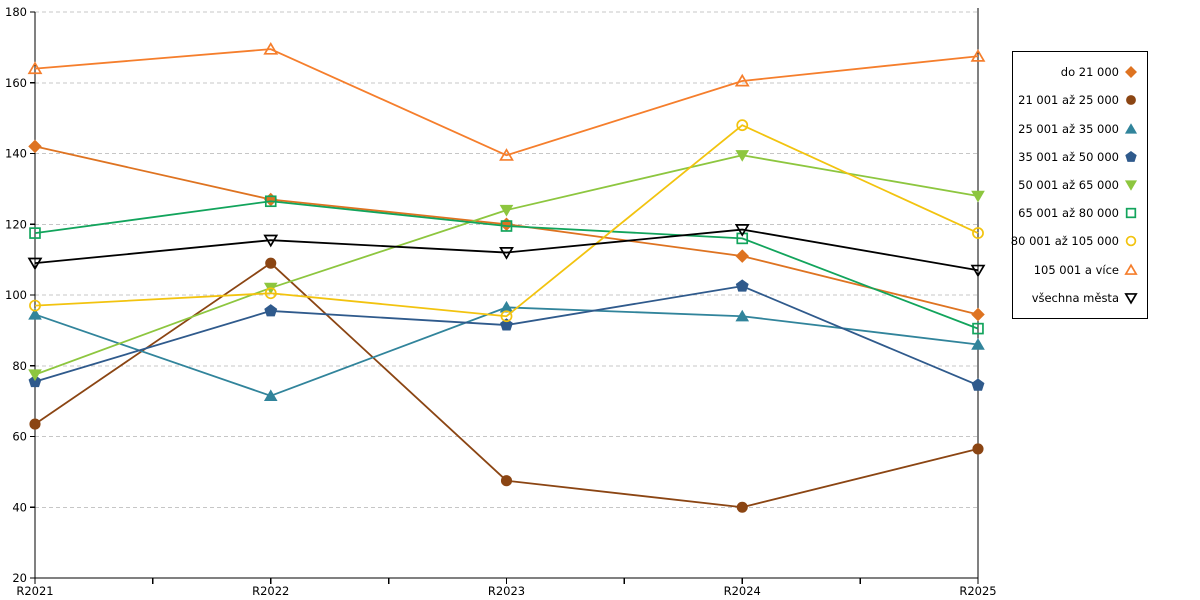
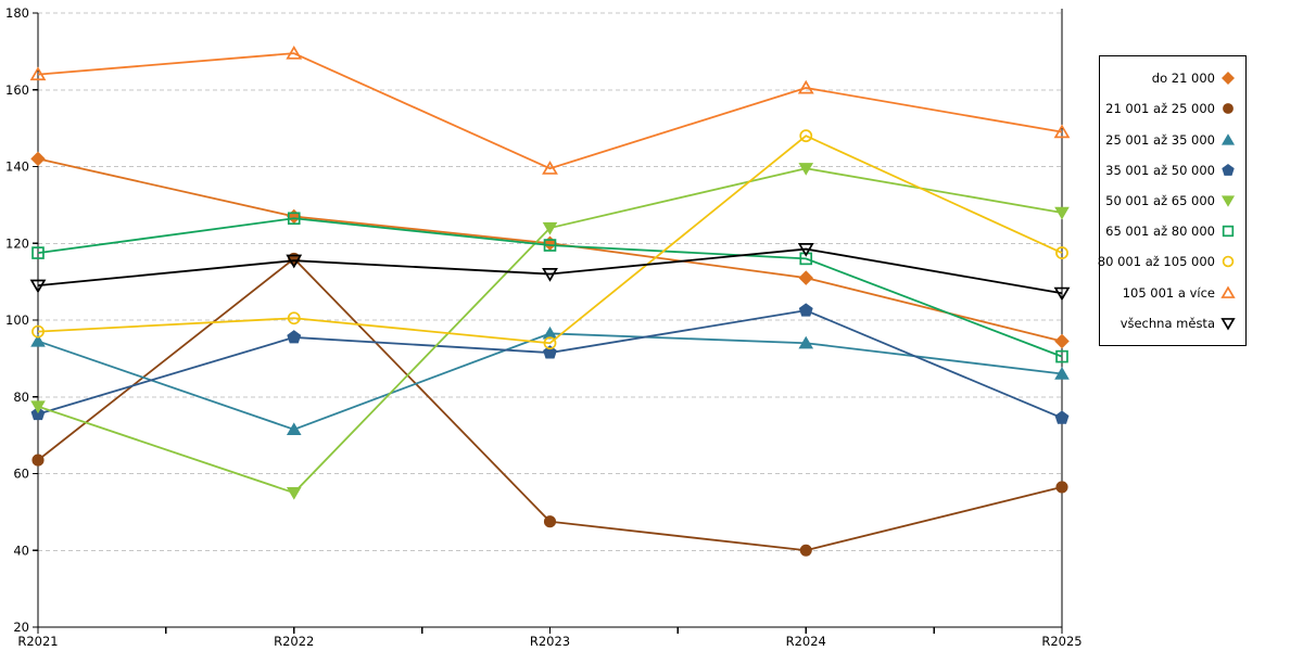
21 001 až 25 000/R2022: 109 -> 116
50 001 až 65 000/R2022: 102 -> 55
105 001 a více/R2025: 168 -> 149
